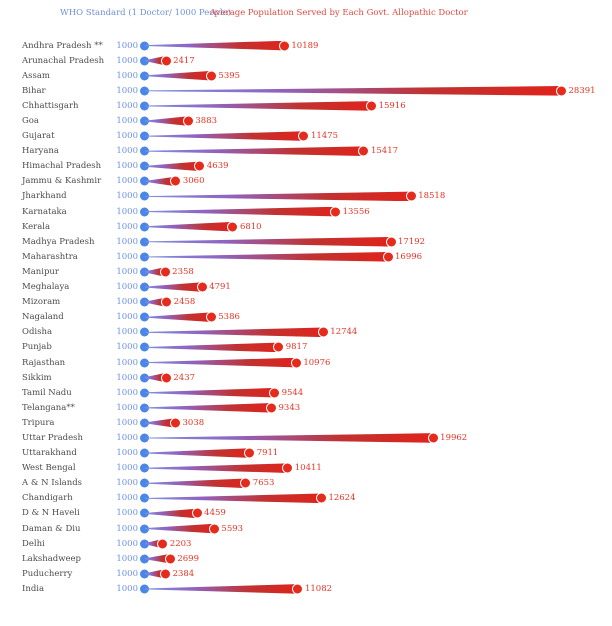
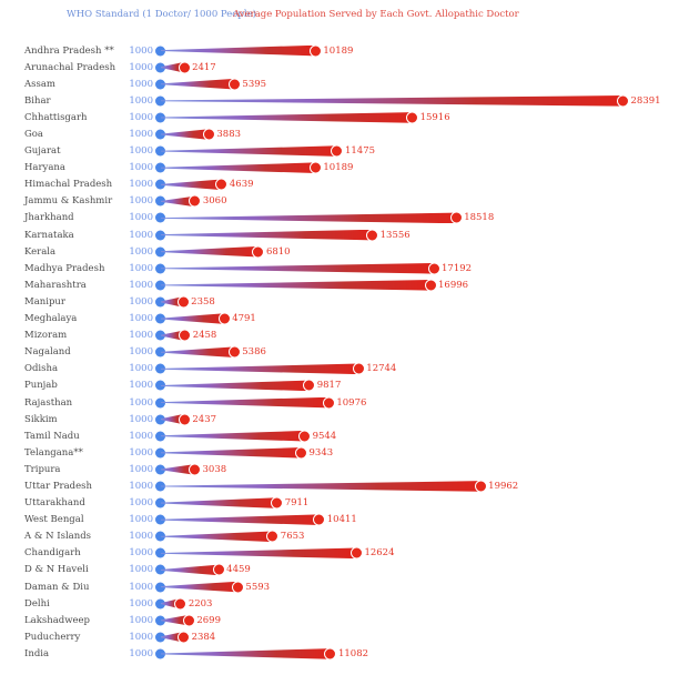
Average Population Served by Each Govt. Allopathic Doctor/Haryana: 15417 -> 10189
